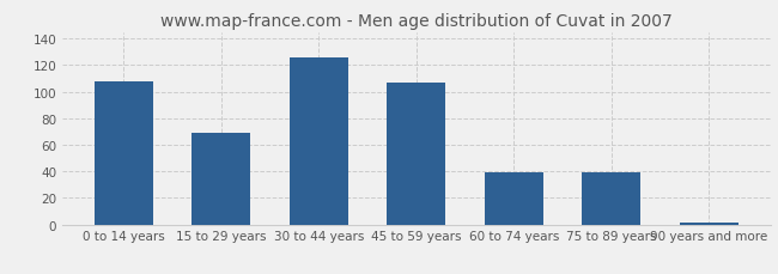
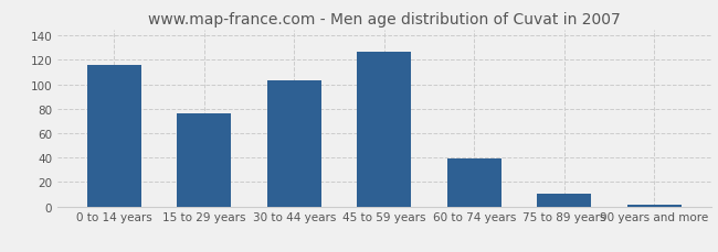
0 to 14 years: 108 -> 116
15 to 29 years: 69 -> 76
30 to 44 years: 126 -> 103
45 to 59 years: 107 -> 127
75 to 89 years: 39 -> 10
